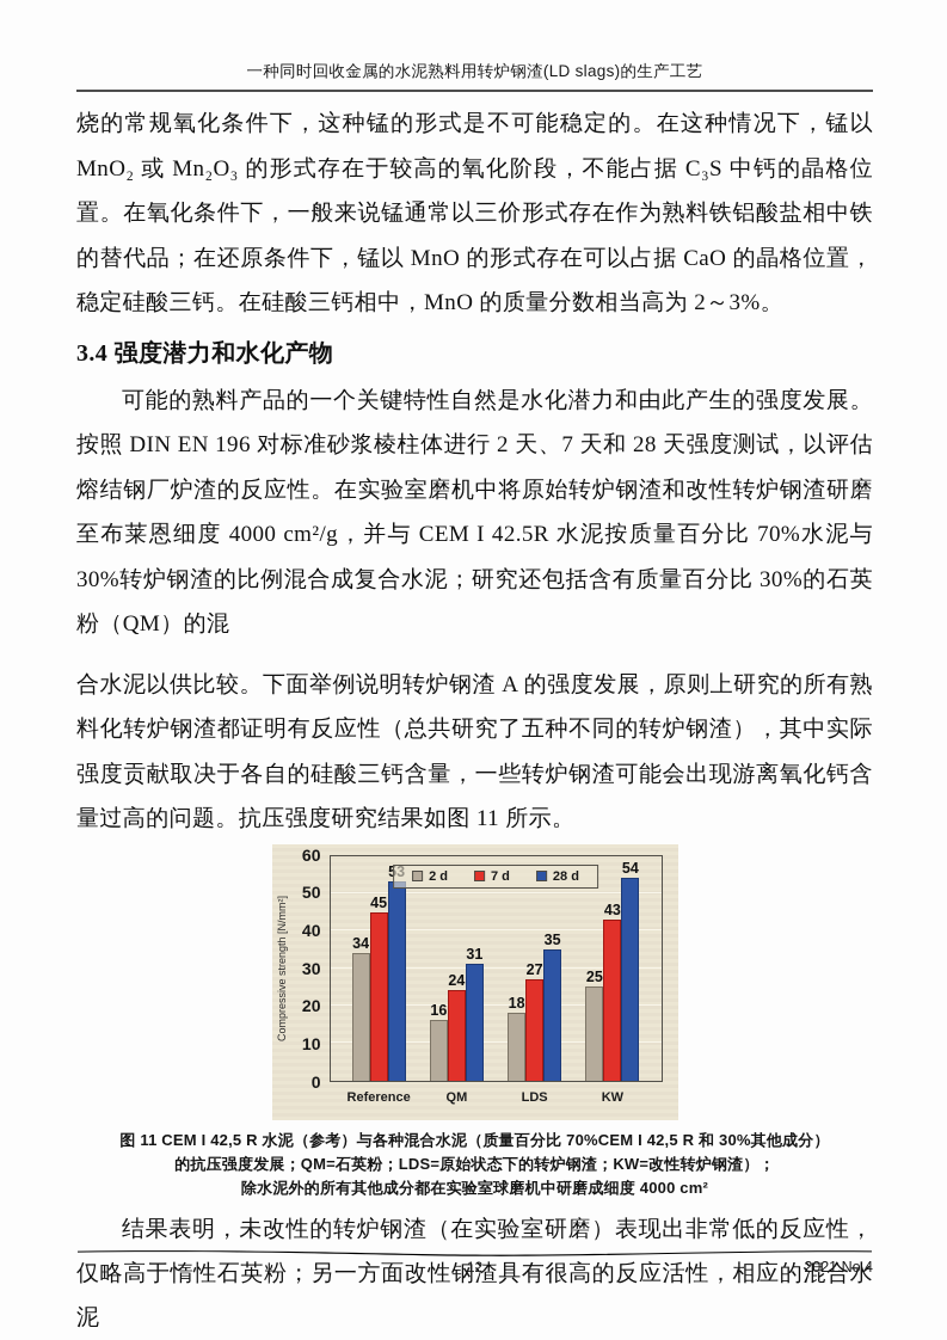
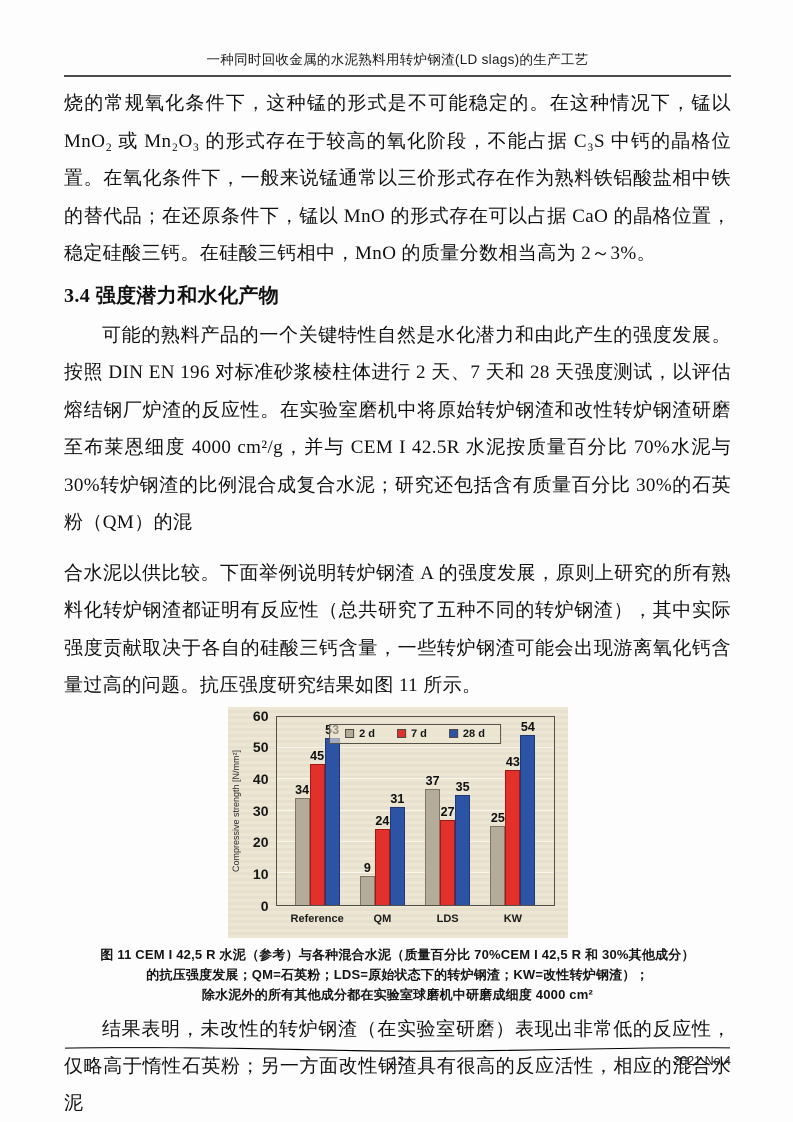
2 d/QM: 16 -> 9
2 d/LDS: 18 -> 37
